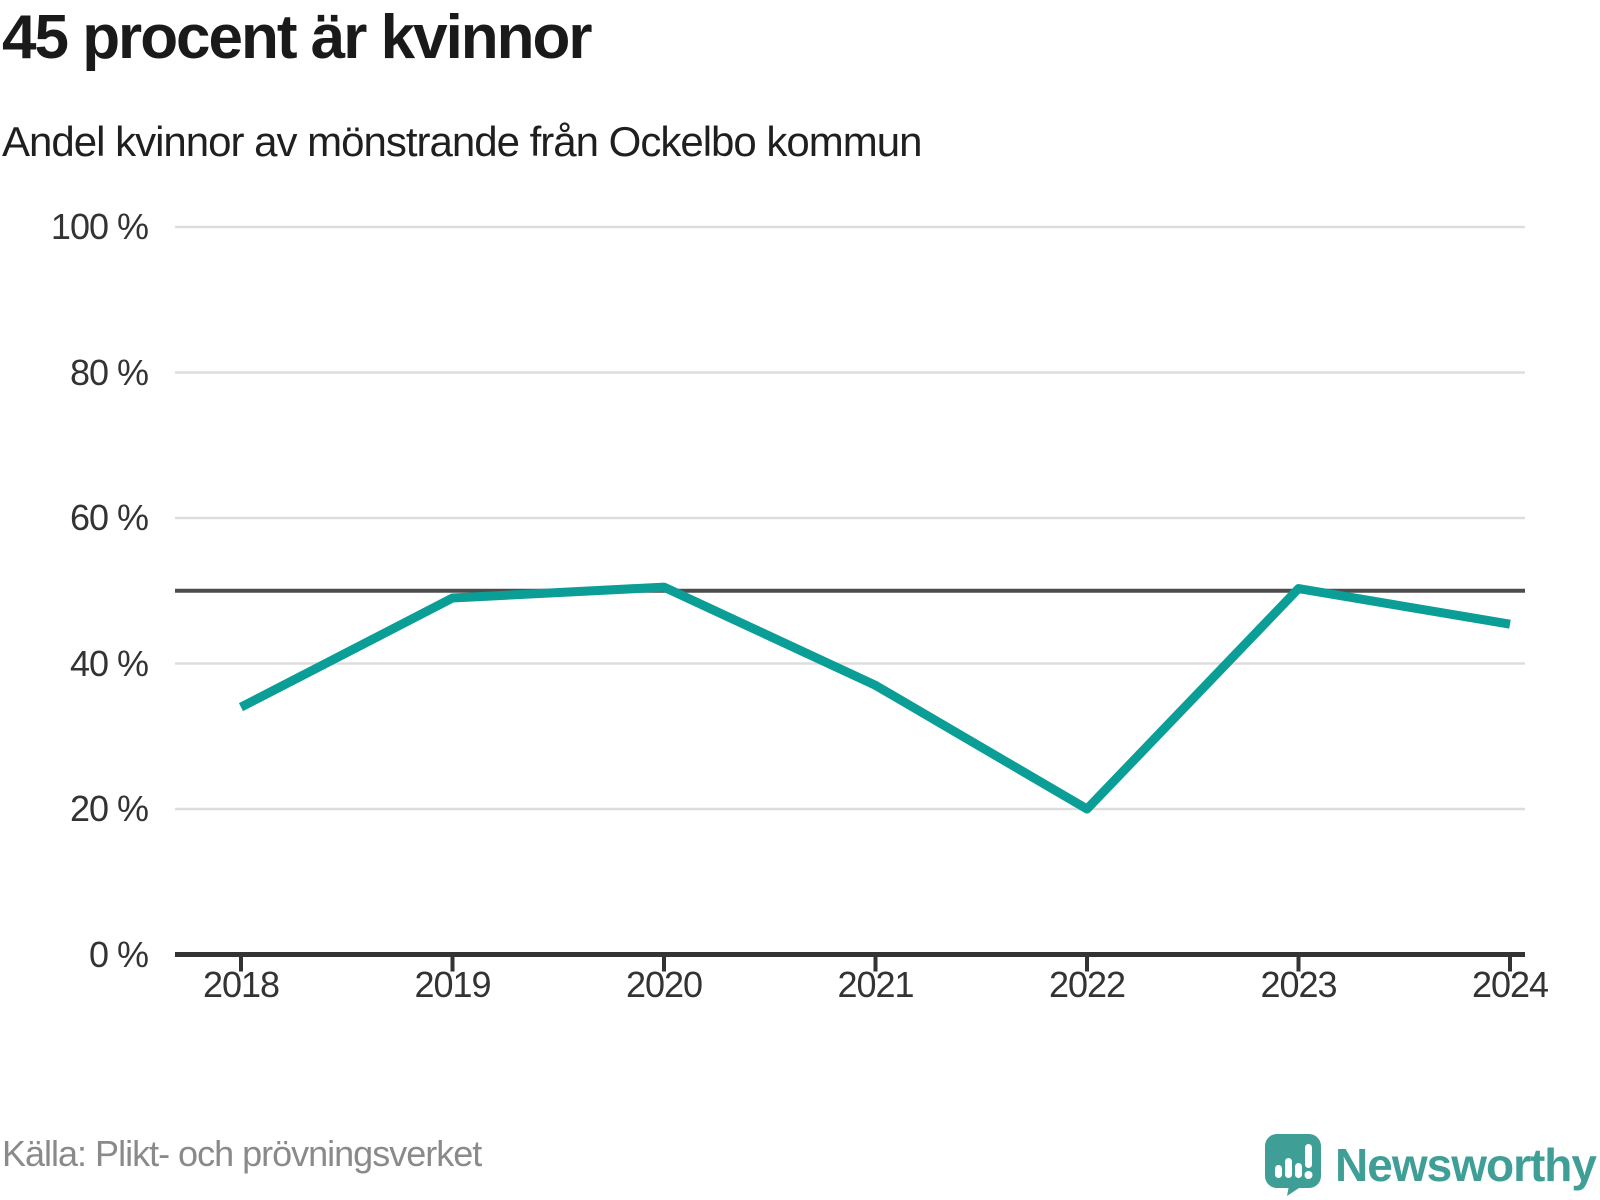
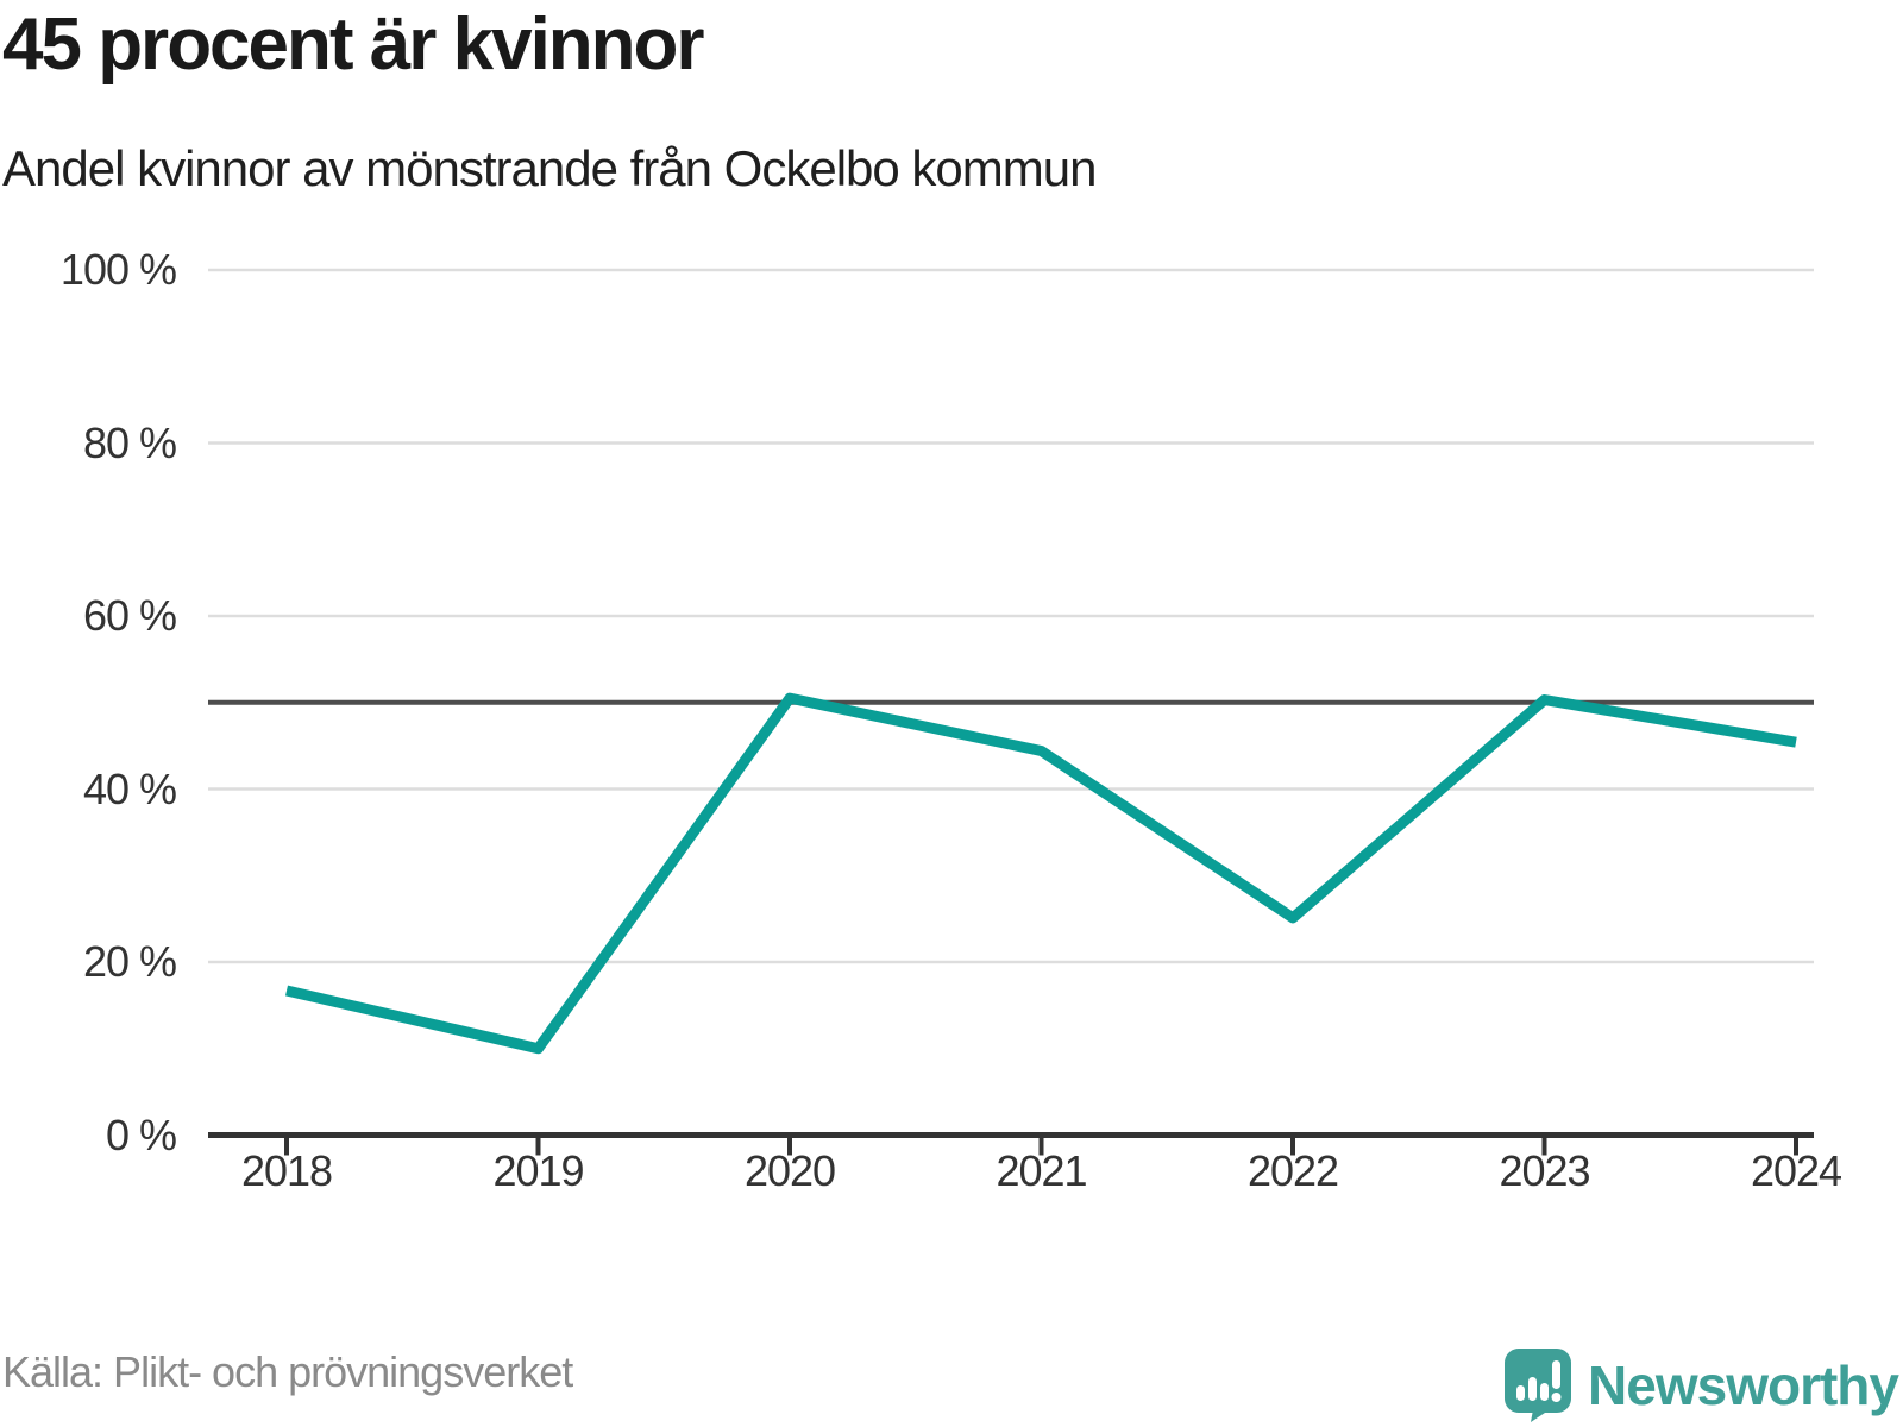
2018: 34% -> 17%
2019: 49% -> 10%
2021: 37% -> 44%
2022: 20% -> 25%
